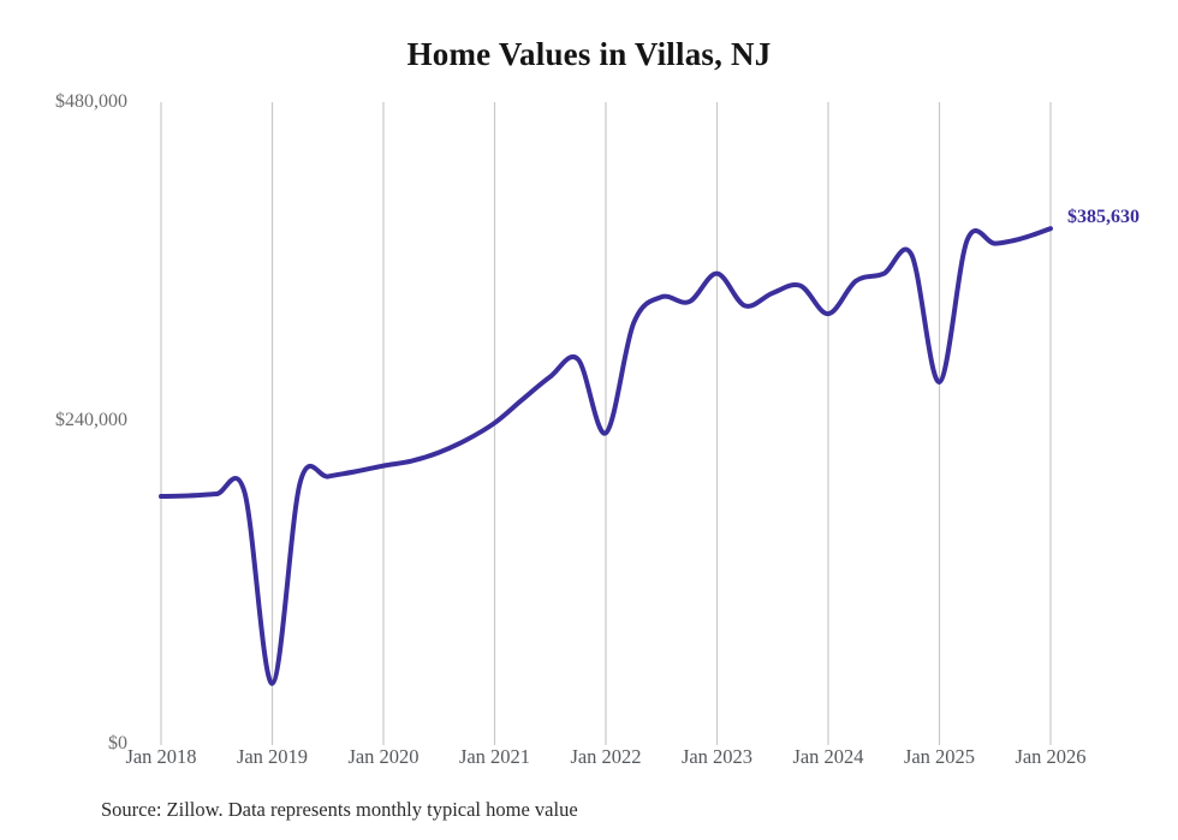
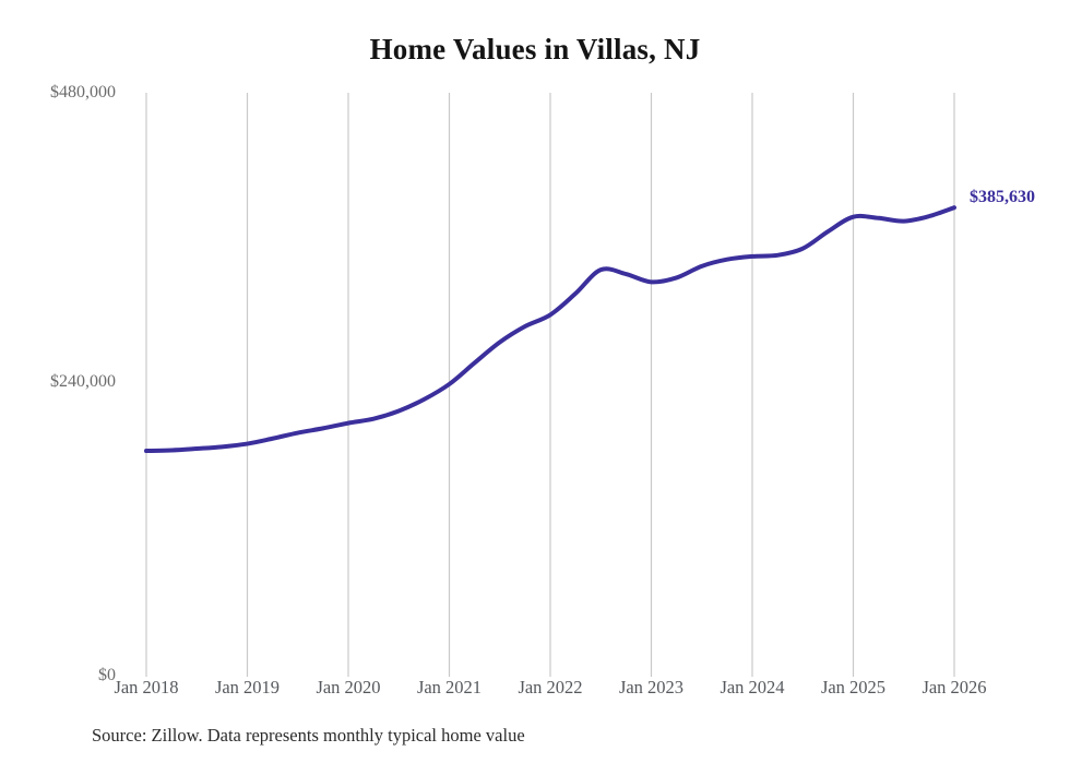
Jan 2019: $46000 -> $192000
Jan 2022: $233000 -> $298000
Jan 2023: $352000 -> $324000
Jan 2024: $322000 -> $346000
Jan 2025: $271000 -> $378000
